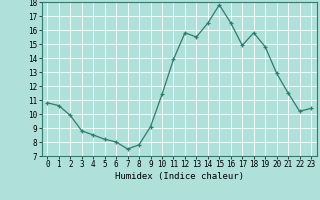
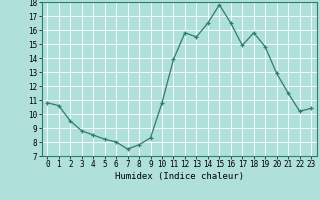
2: 9.9 -> 9.5
9: 9.1 -> 8.3
10: 11.4 -> 10.8
